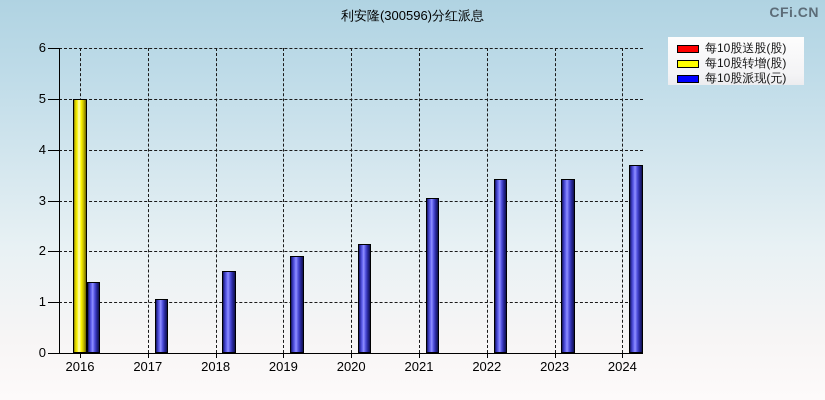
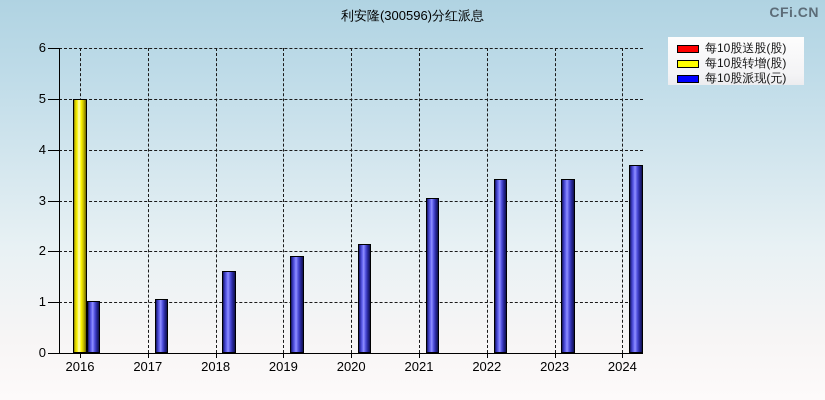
每10股派现(元)/2016: 1.4 -> 1.0
